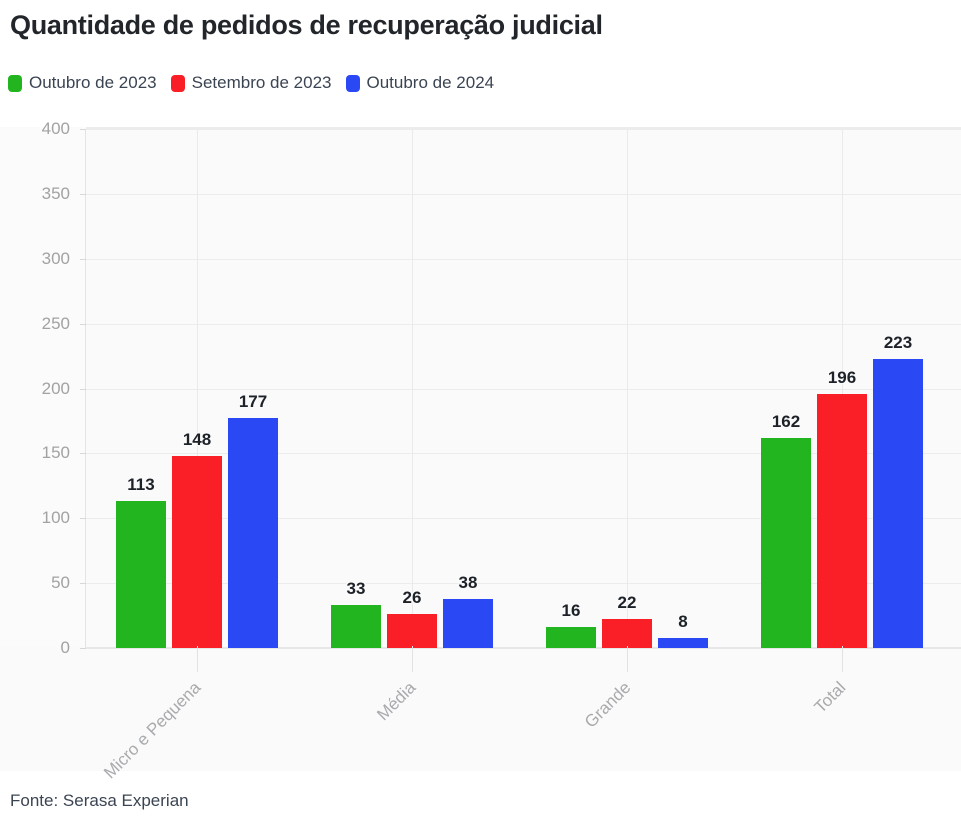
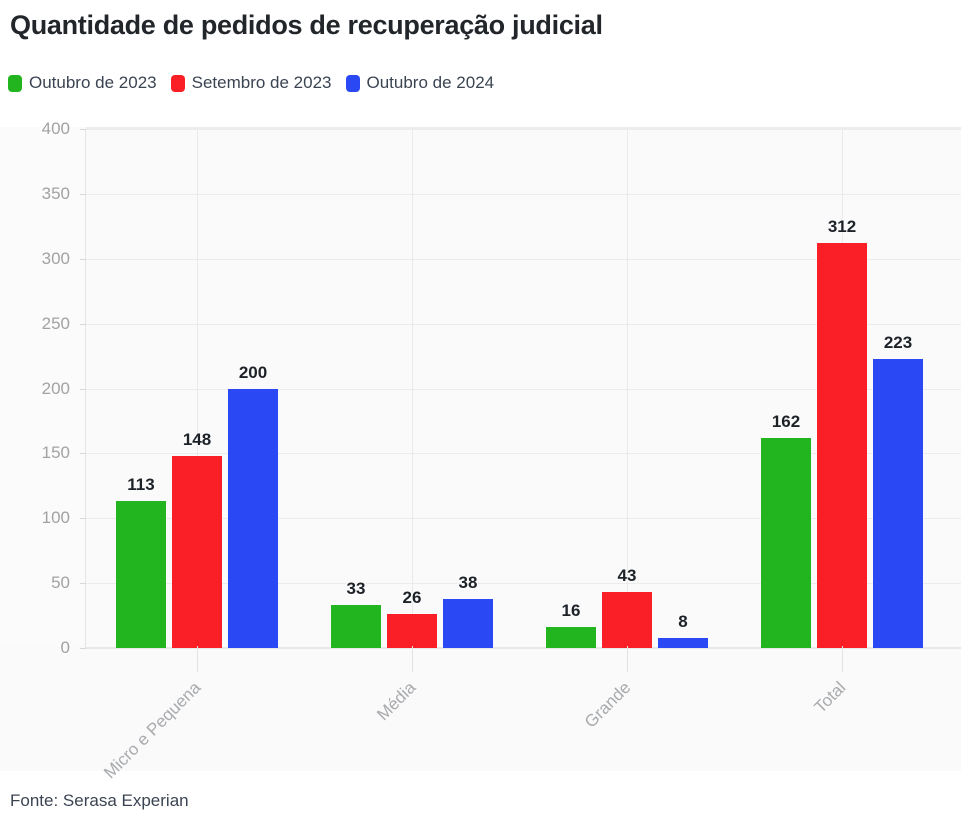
Outubro de 2024/Micro e Pequena: 177 -> 200
Setembro de 2023/Grande: 22 -> 43
Setembro de 2023/Total: 196 -> 312
